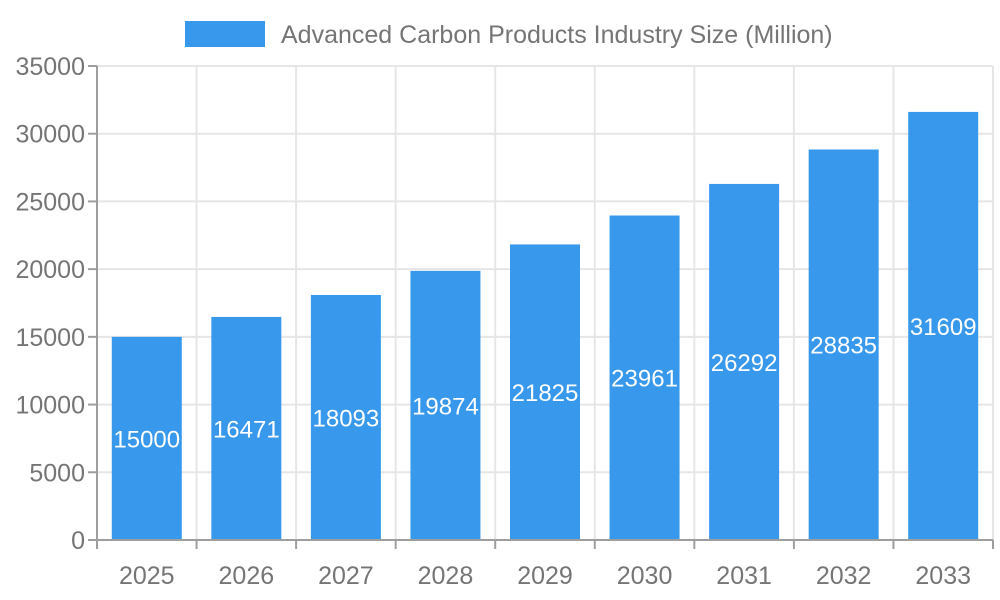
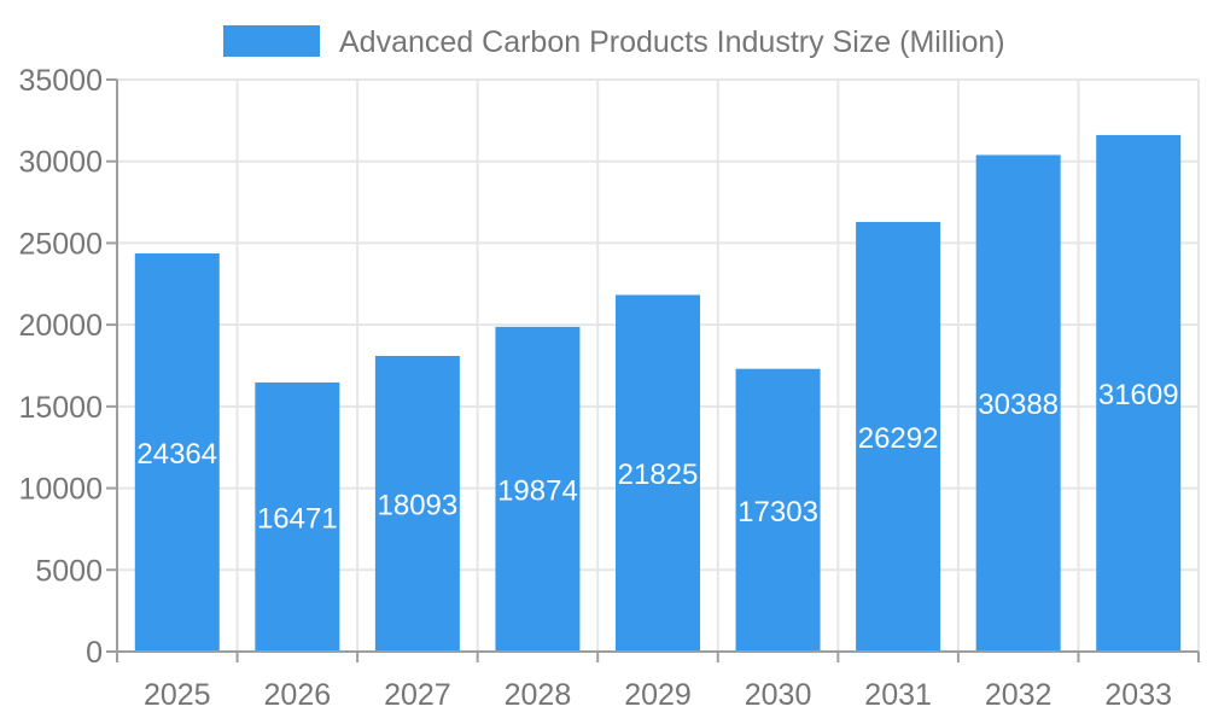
2025: 15000 -> 24364
2030: 23961 -> 17303
2032: 28835 -> 30388
